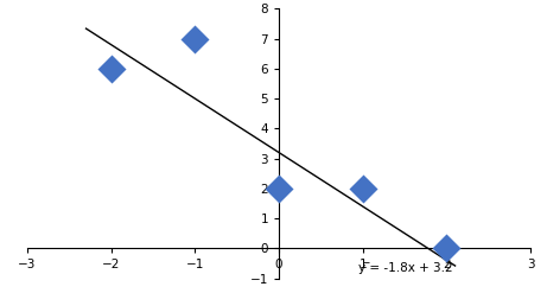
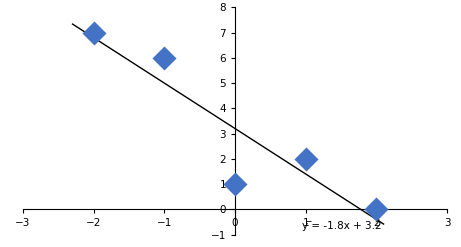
−2: 6 -> 7
−1: 7 -> 6
0: 2 -> 1
